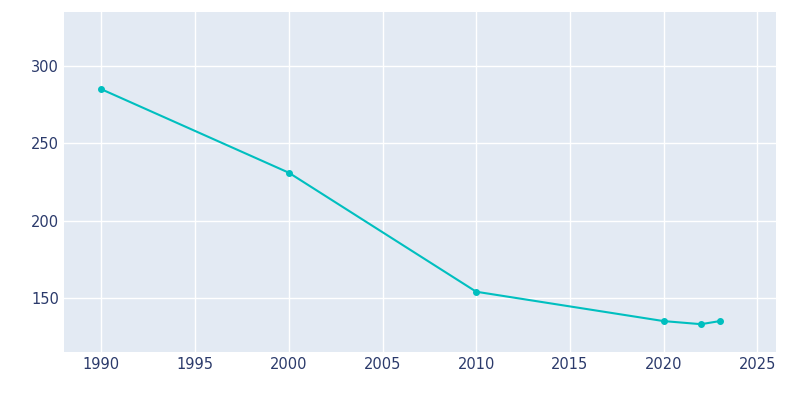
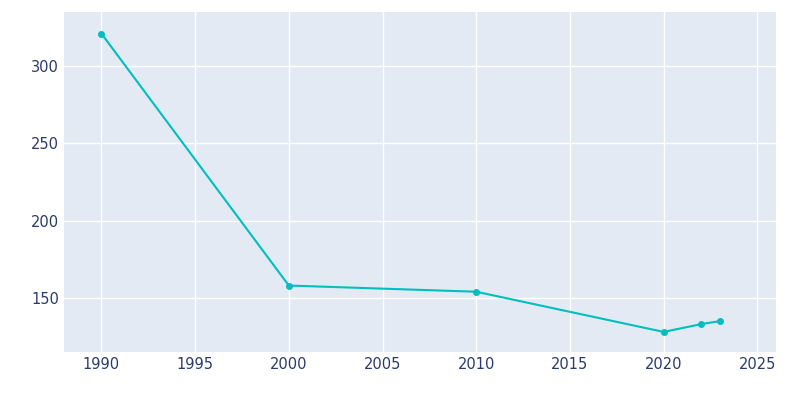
1990: 285 -> 321
2000: 231 -> 158
2020: 135 -> 128
